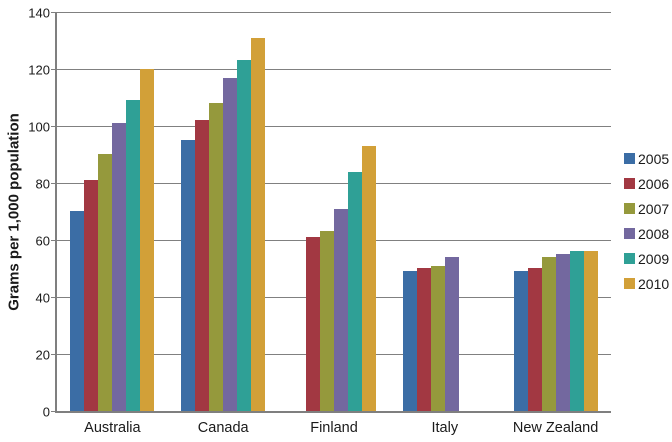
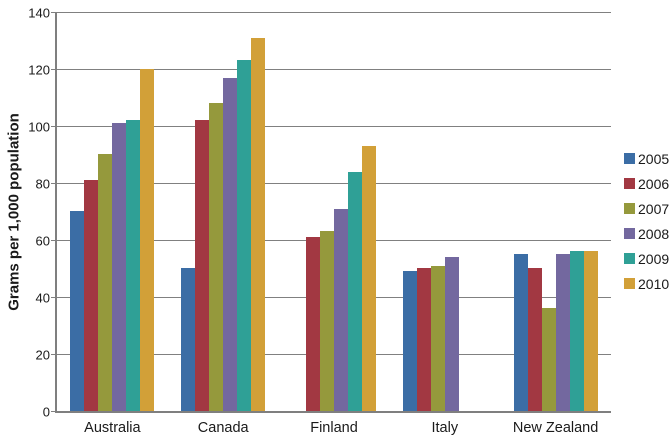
2009/Australia: 109 -> 102
2005/Canada: 95 -> 50
2005/New Zealand: 49 -> 55
2007/New Zealand: 54 -> 36
